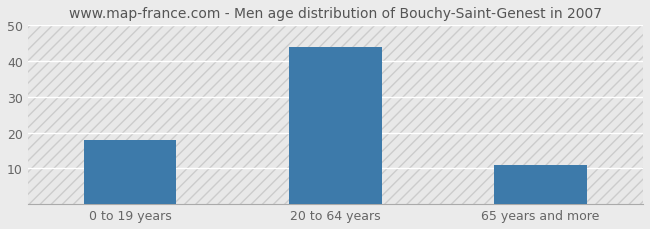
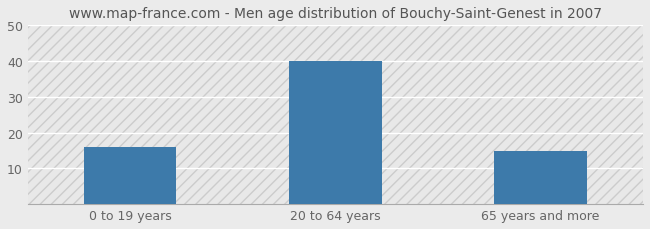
0 to 19 years: 18 -> 16
20 to 64 years: 44 -> 40
65 years and more: 11 -> 15
